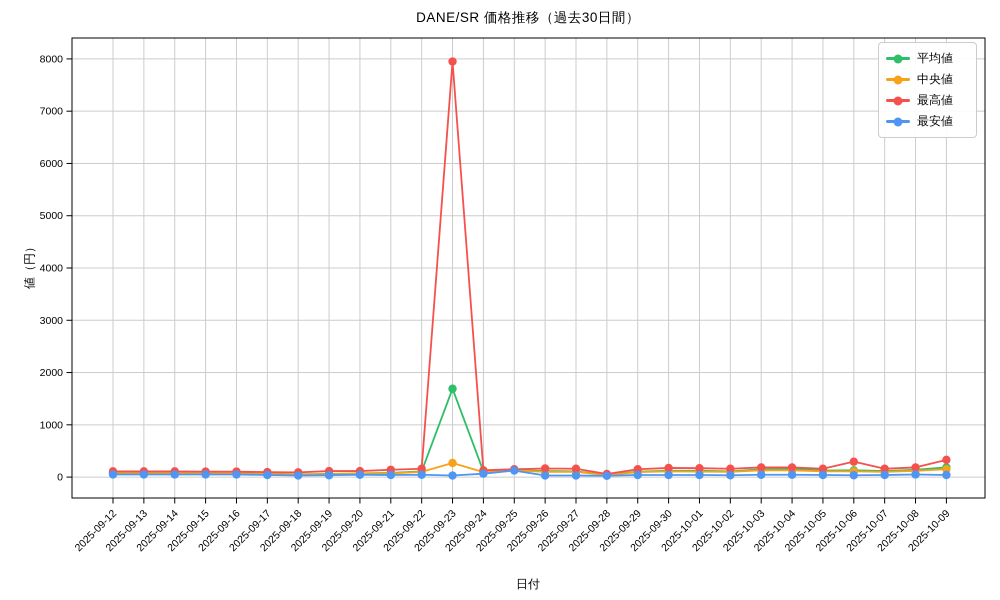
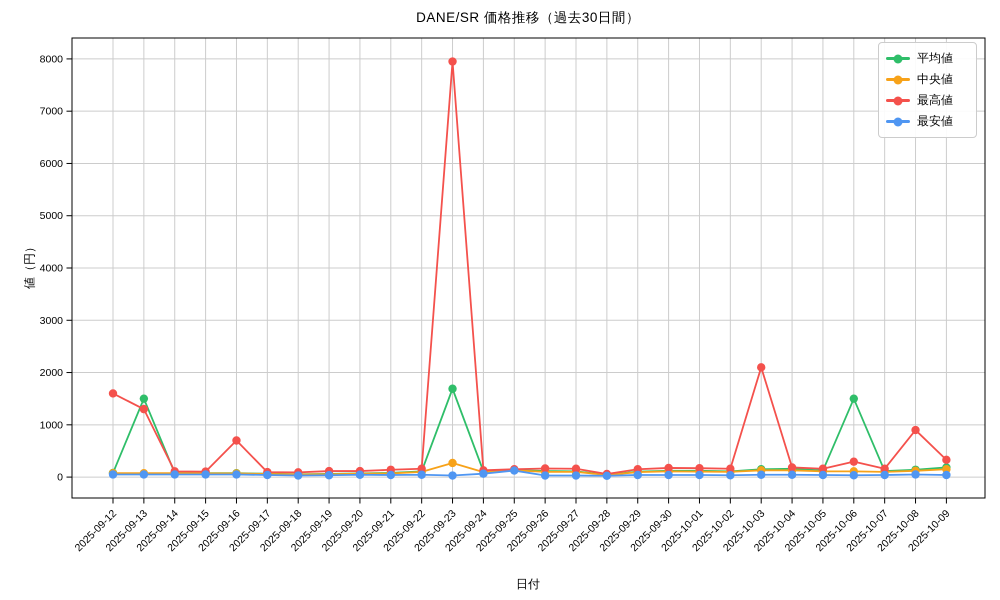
最高値/2025-09-12: 100 -> 1600
平均値/2025-09-13: 100 -> 1500
最高値/2025-09-13: 100 -> 1300
最高値/2025-09-16: 100 -> 700
最高値/2025-10-03: 200 -> 2100
平均値/2025-10-06: 100 -> 1500
最高値/2025-10-08: 200 -> 900
